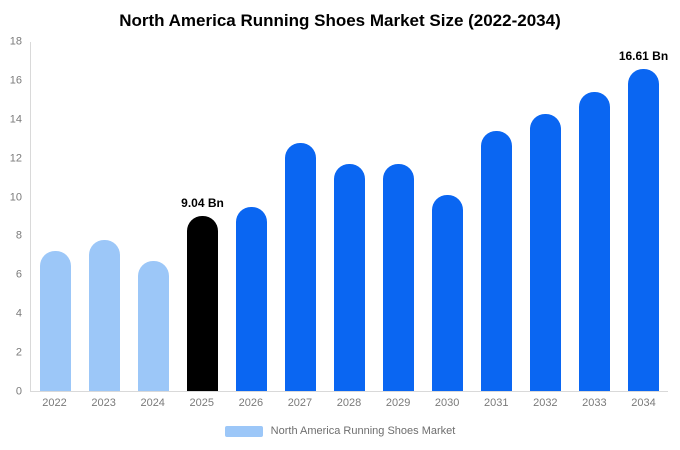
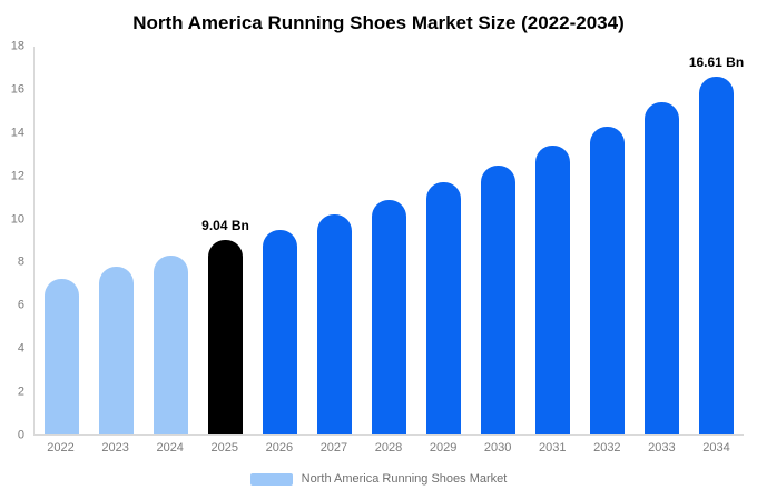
2024: 6.7 -> 8.3
2027: 12.8 -> 10.2
2028: 11.7 -> 10.9
2030: 10.1 -> 12.5
